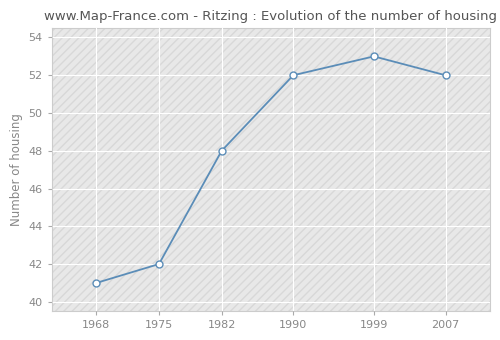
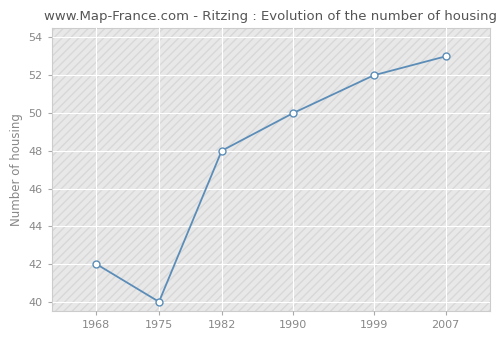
1968: 41 -> 42
1975: 42 -> 40
1990: 52 -> 50
1999: 53 -> 52
2007: 52 -> 53
